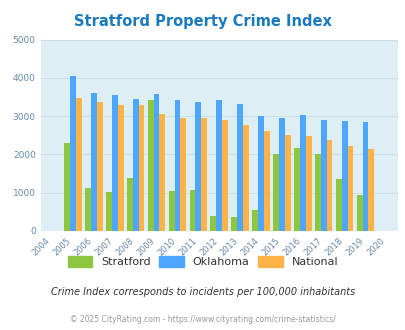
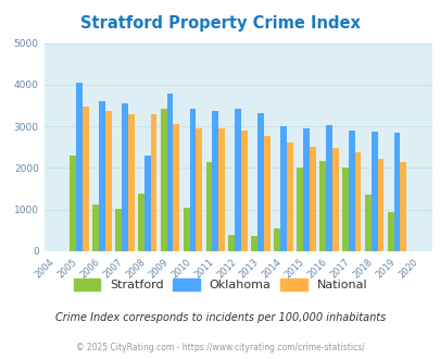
Oklahoma/2008: 3460 -> 2300
Oklahoma/2009: 3570 -> 3800
Stratford/2011: 1070 -> 2150
